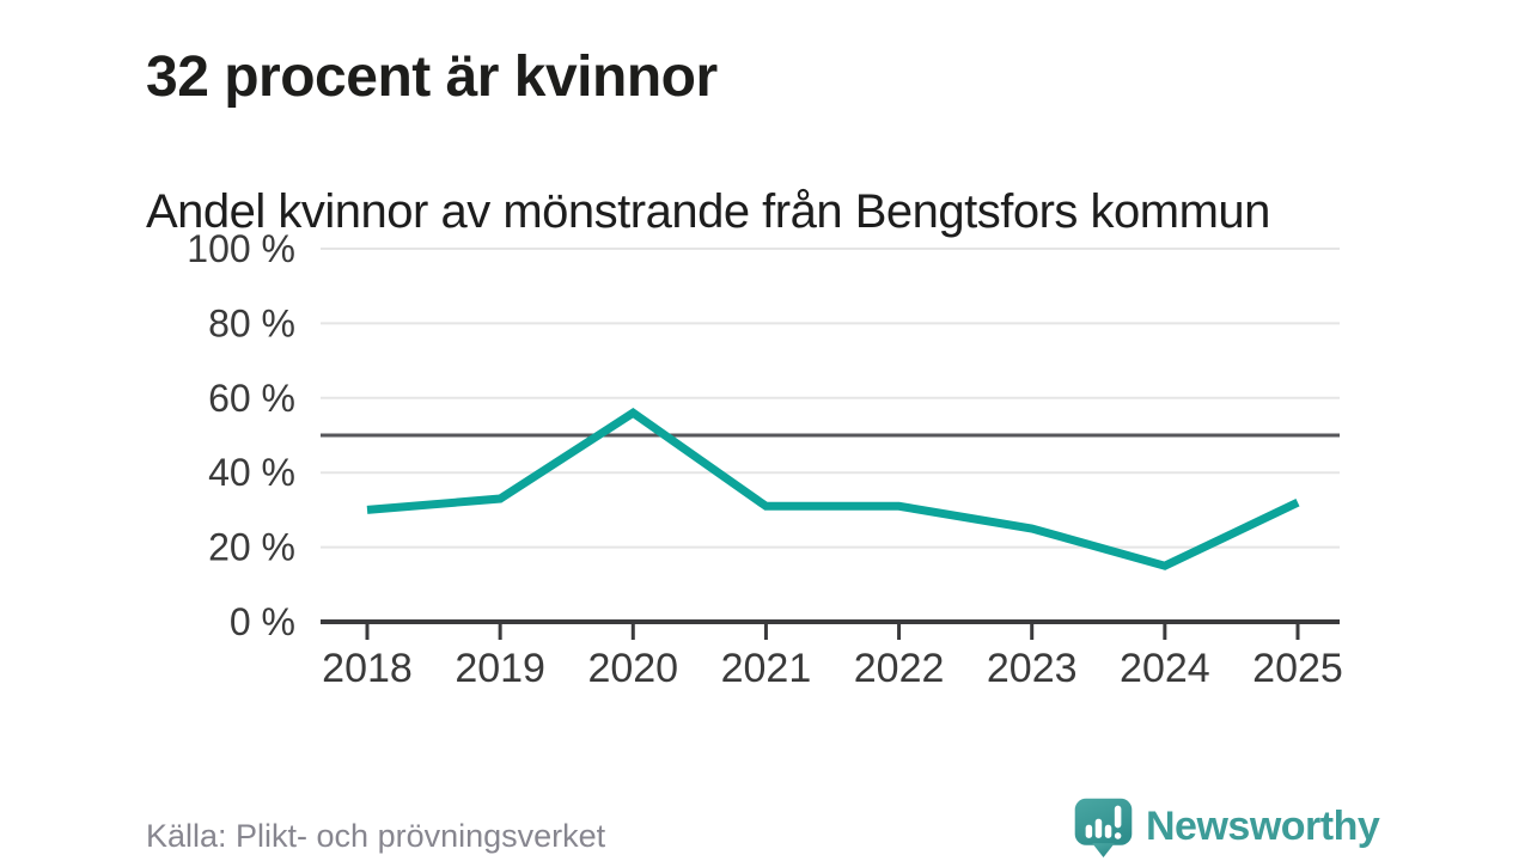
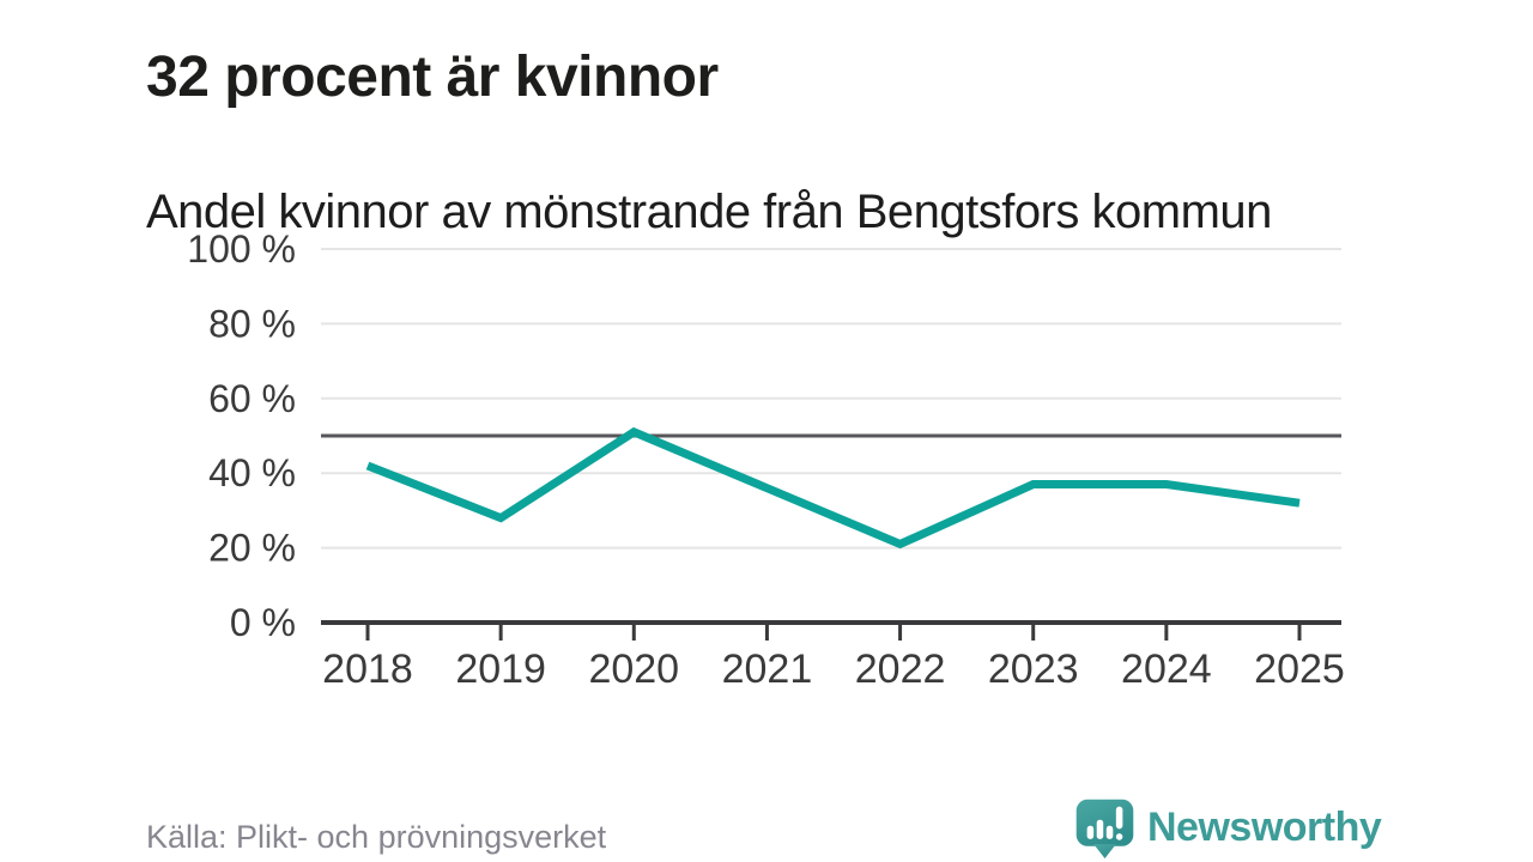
2018: 30% -> 42%
2019: 33% -> 28%
2020: 56% -> 51%
2021: 31% -> 36%
2022: 31% -> 21%
2023: 25% -> 37%
2024: 15% -> 37%
